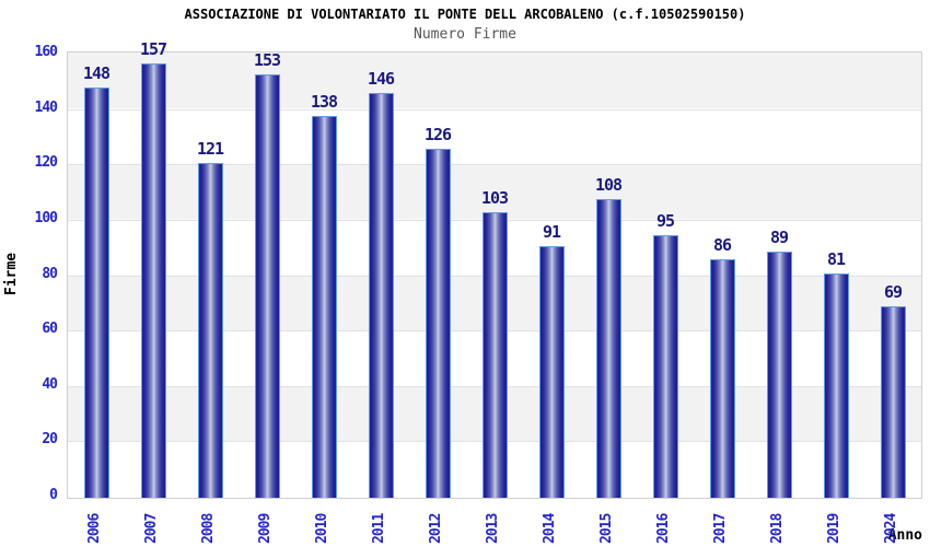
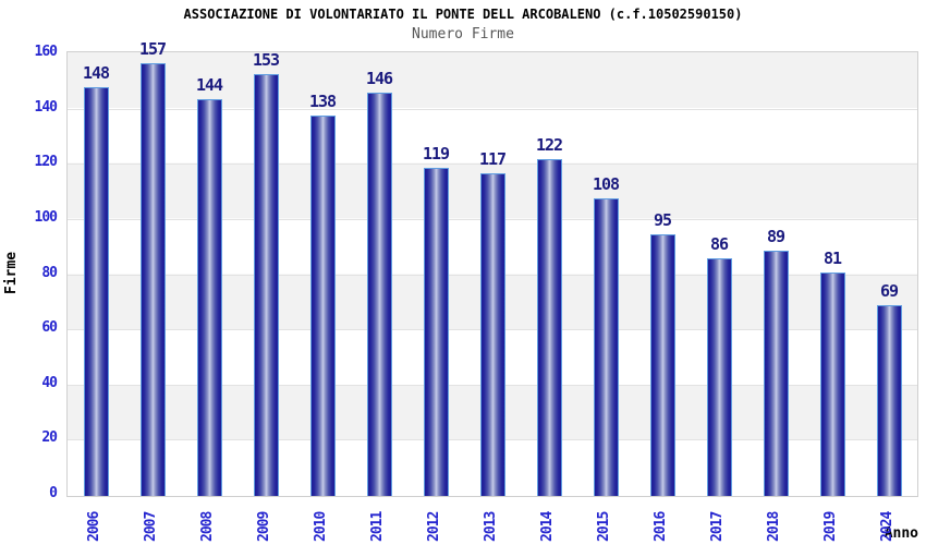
2008: 121 -> 144
2012: 126 -> 119
2013: 103 -> 117
2014: 91 -> 122
